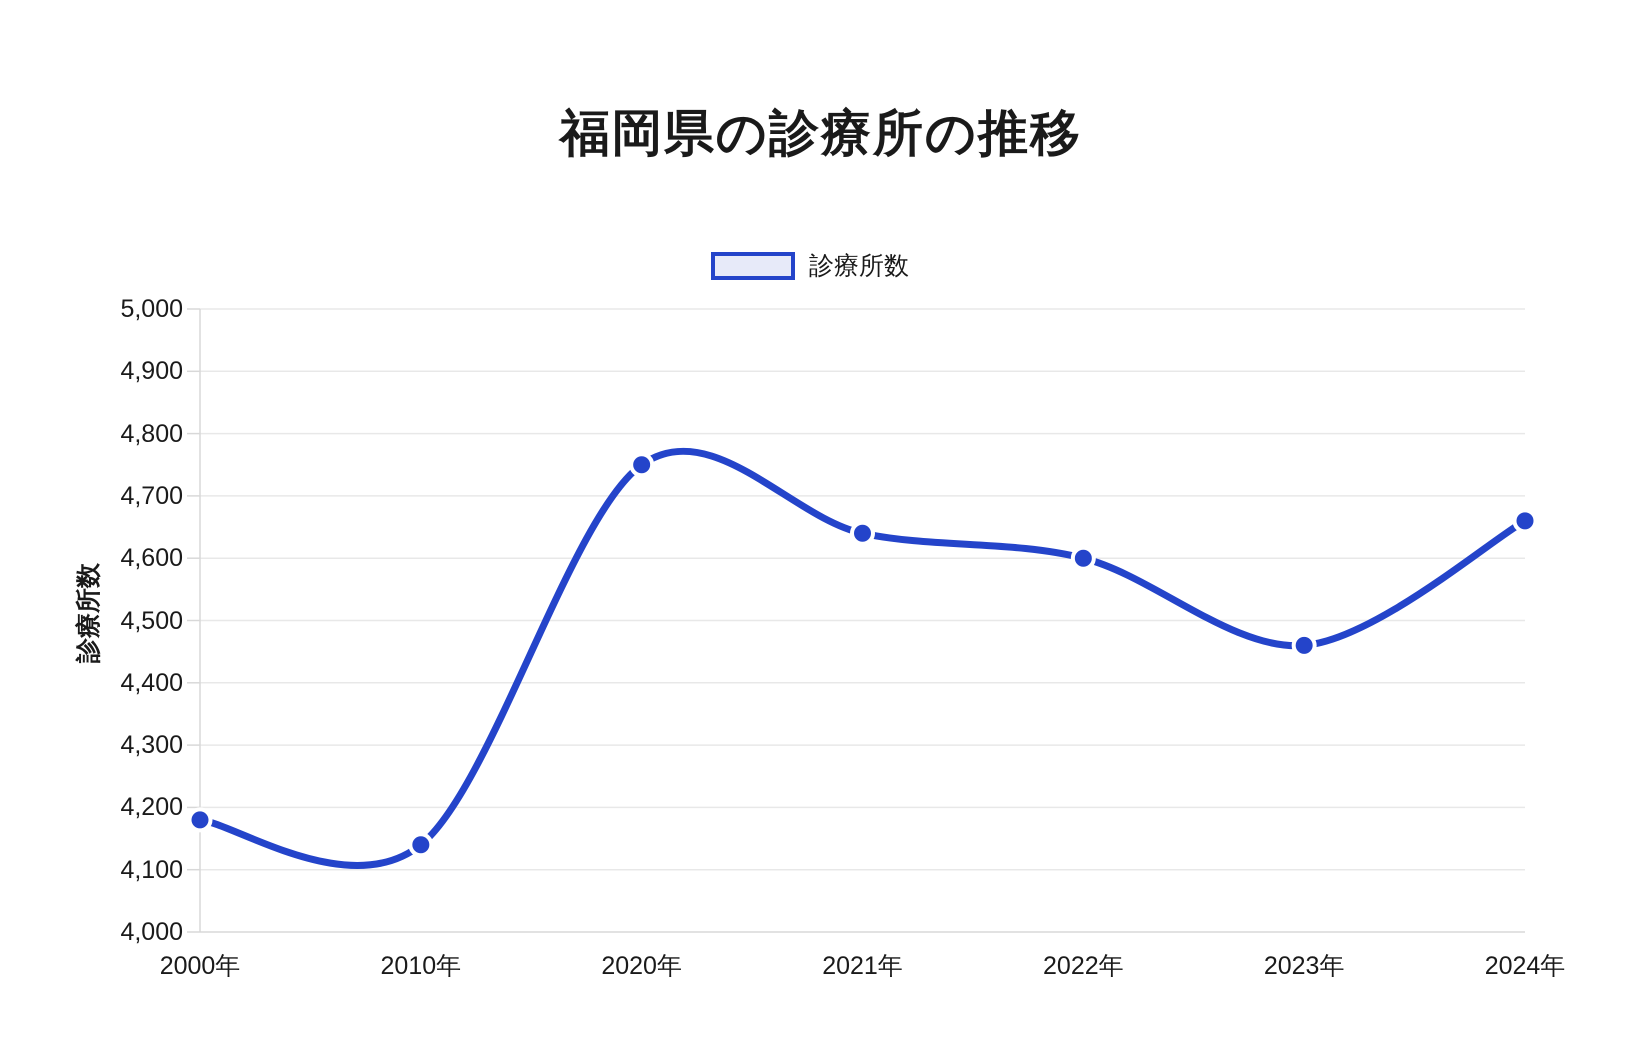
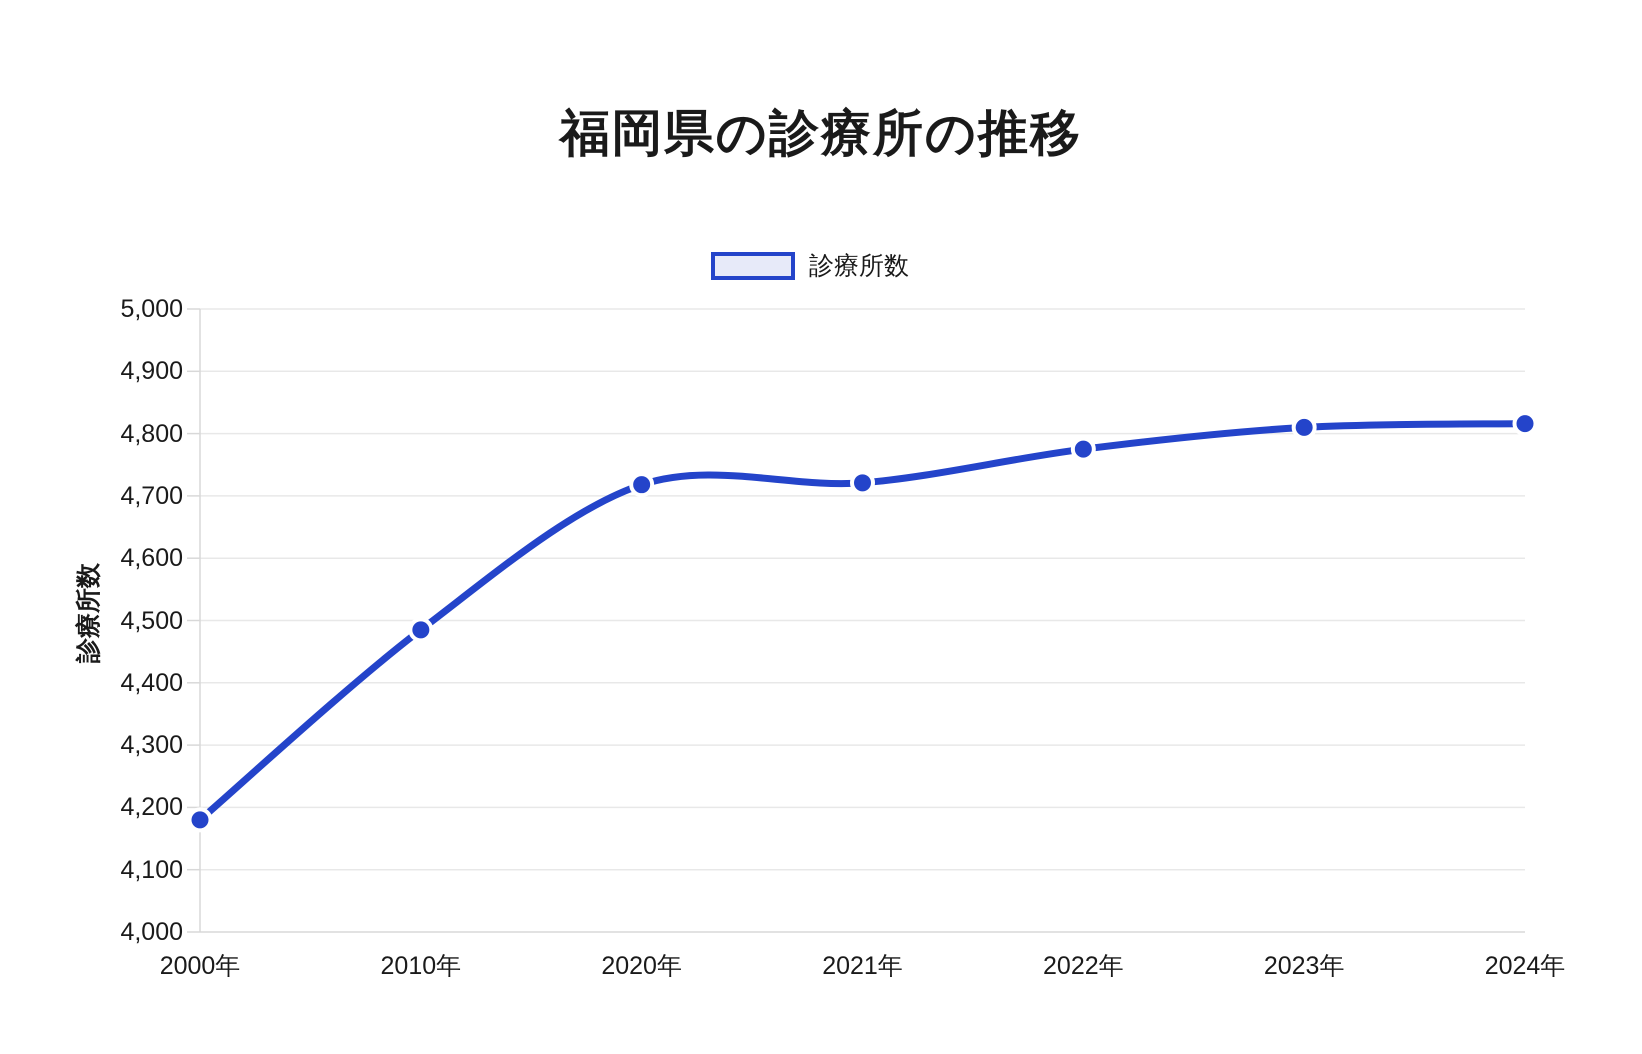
2010年: 4140 -> 4480
2020年: 4750 -> 4720
2021年: 4640 -> 4720
2022年: 4600 -> 4780
2023年: 4460 -> 4810
2024年: 4660 -> 4820
